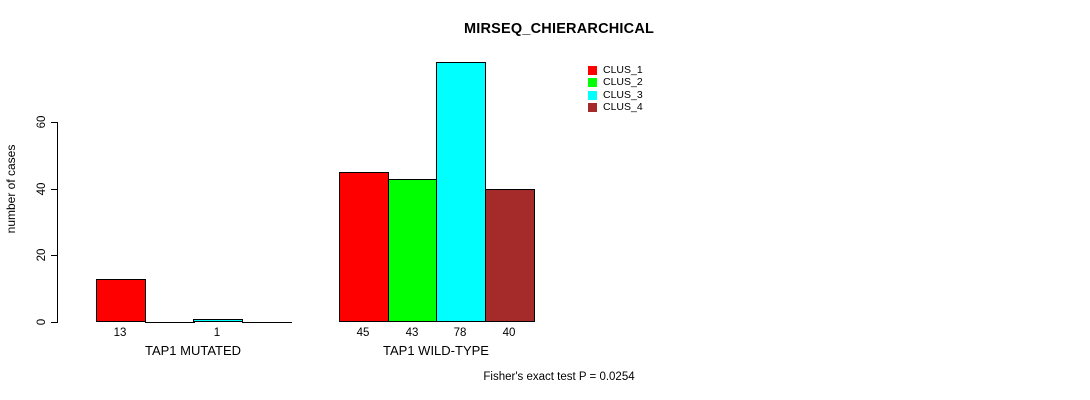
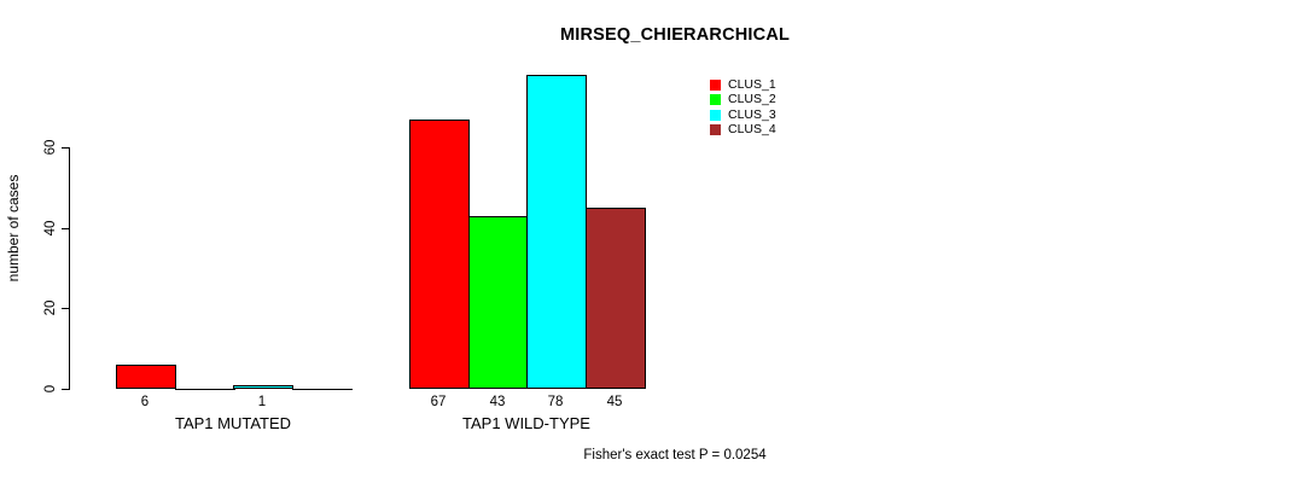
CLUS_1/TAP1 MUTATED: 13 -> 6
CLUS_1/TAP1 WILD-TYPE: 45 -> 67
CLUS_4/TAP1 WILD-TYPE: 40 -> 45
